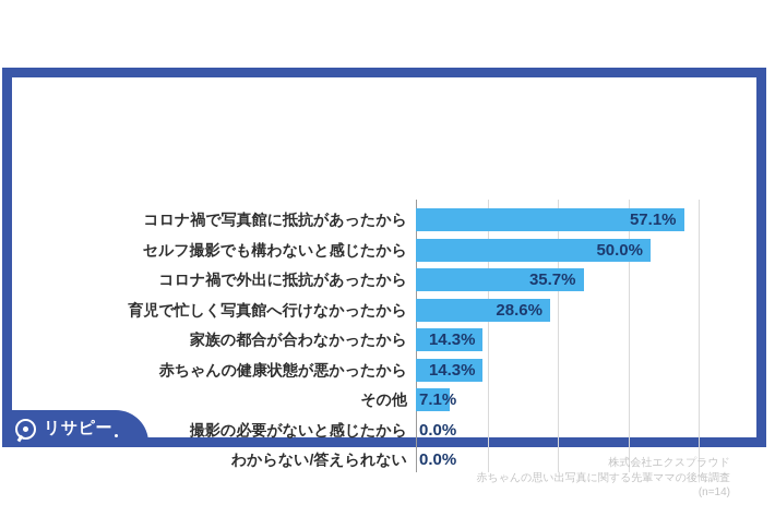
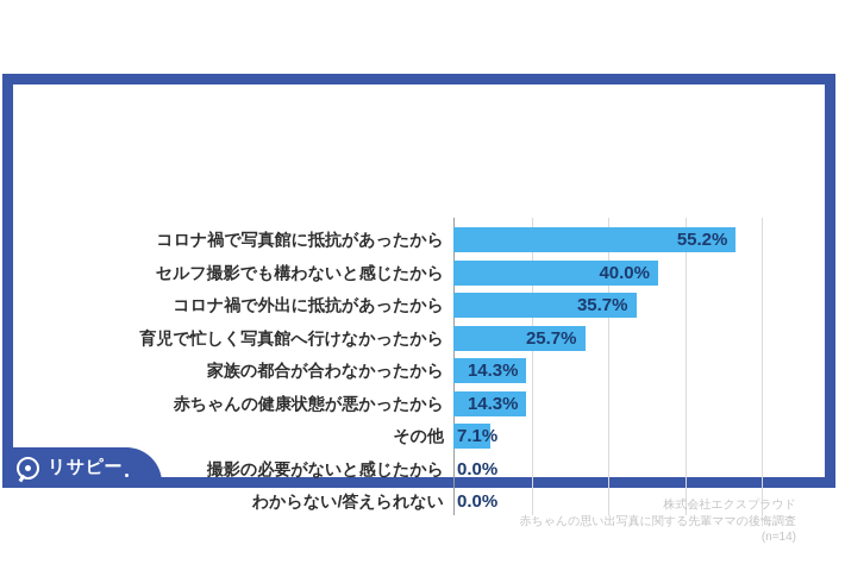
コロナ禍で写真館に抵抗があったから: 57.1% -> 55.2%
セルフ撮影でも構わないと感じたから: 50.0% -> 40.0%
育児で忙しく写真館へ行けなかったから: 28.6% -> 25.7%
